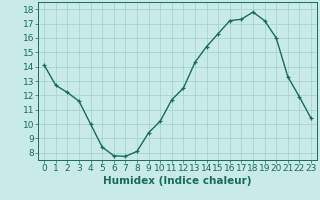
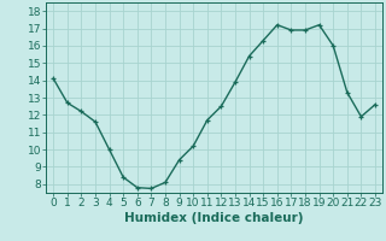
13: 14.3 -> 13.9
17: 17.3 -> 16.9
18: 17.8 -> 16.9
23: 10.4 -> 12.6
